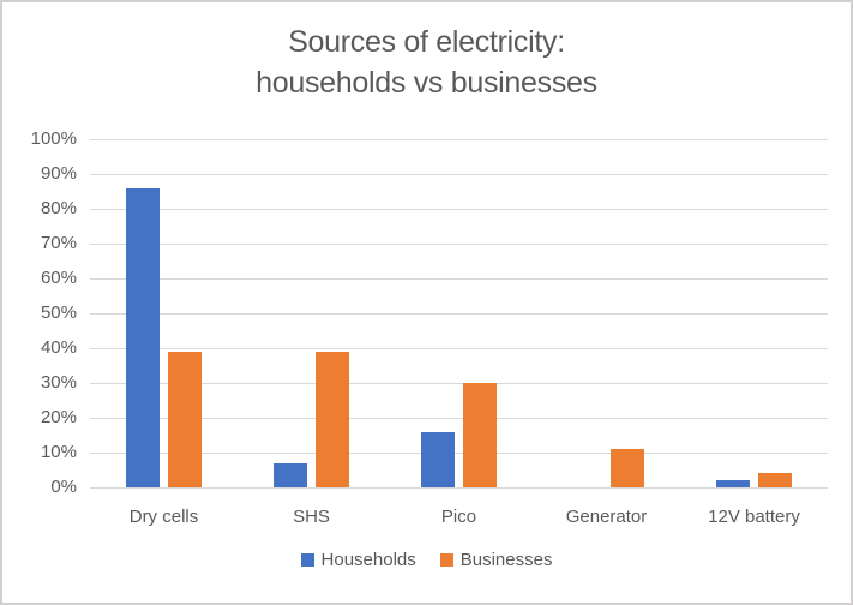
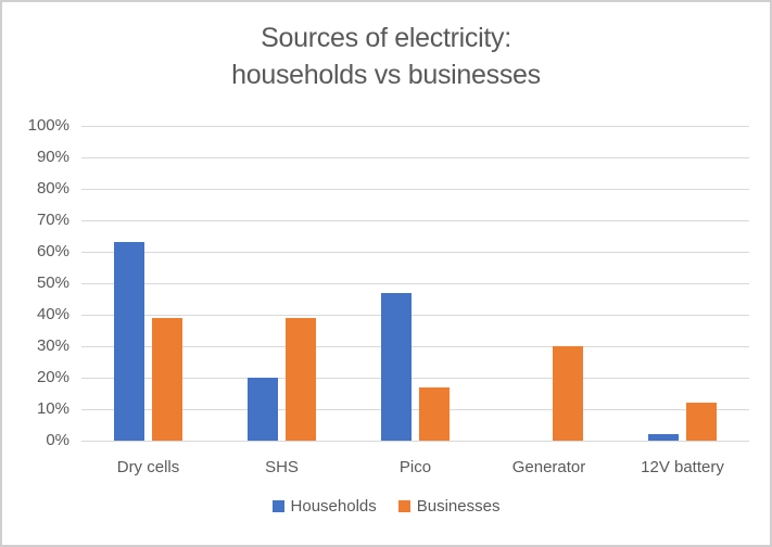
Households/Dry cells: 86% -> 63%
Households/SHS: 7% -> 20%
Households/Pico: 16% -> 47%
Businesses/Pico: 30% -> 17%
Businesses/Generator: 11% -> 30%
Businesses/12V battery: 4% -> 12%
